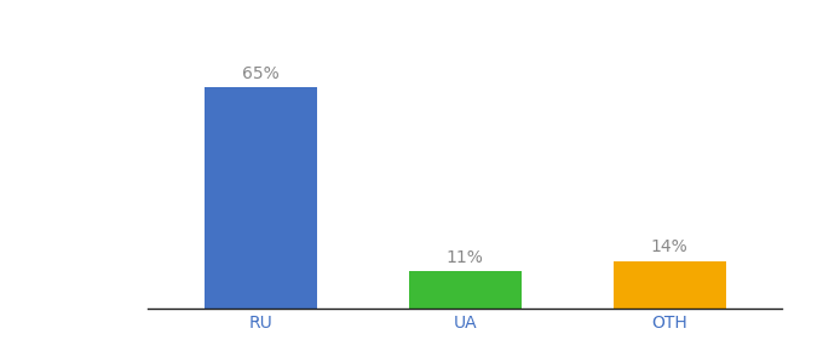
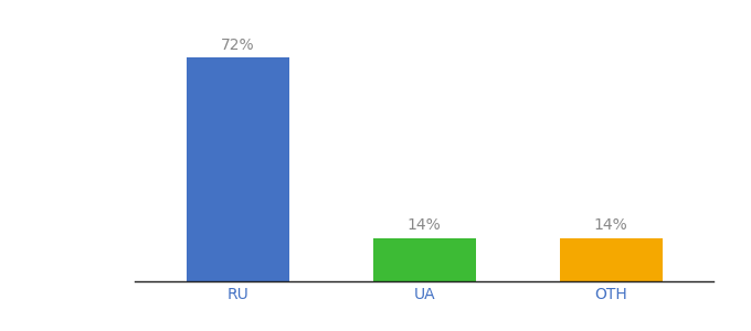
RU: 65% -> 72%
UA: 11% -> 14%
